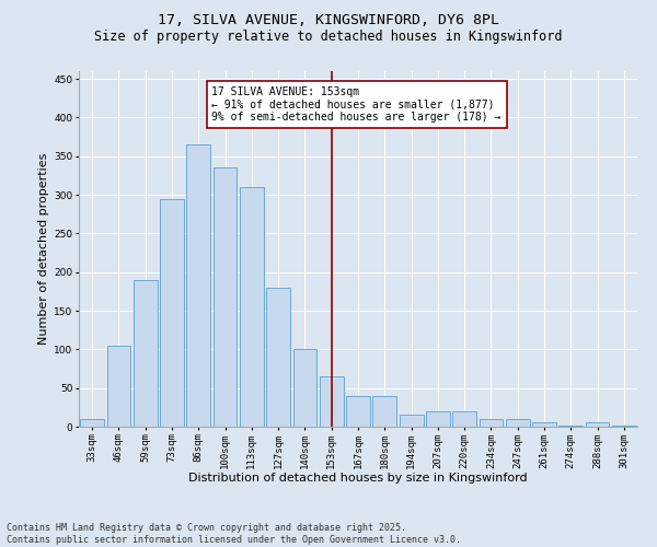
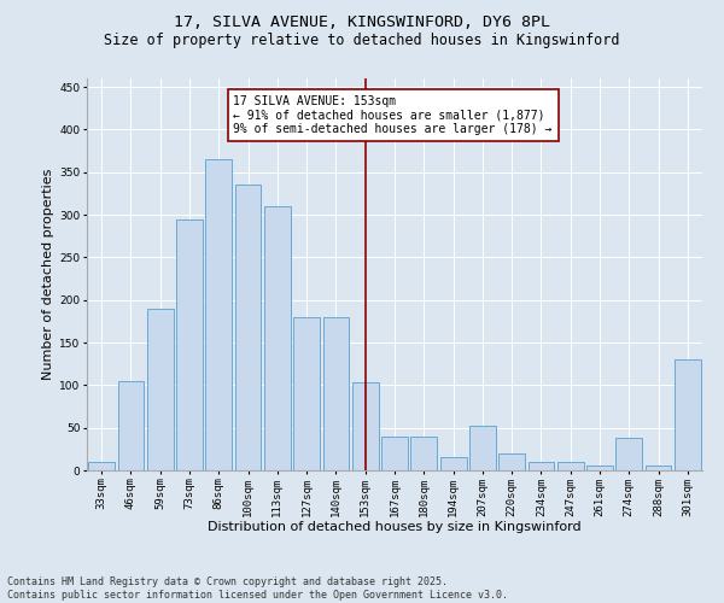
140sqm: 100 -> 180
153sqm: 65 -> 104
207sqm: 20 -> 52
274sqm: 2 -> 38
301sqm: 2 -> 130
